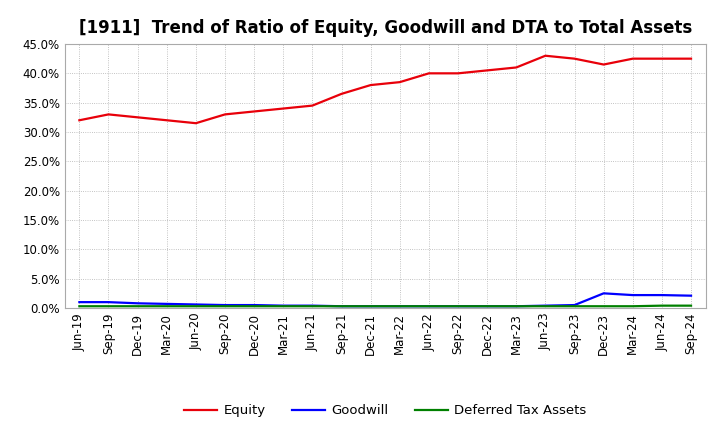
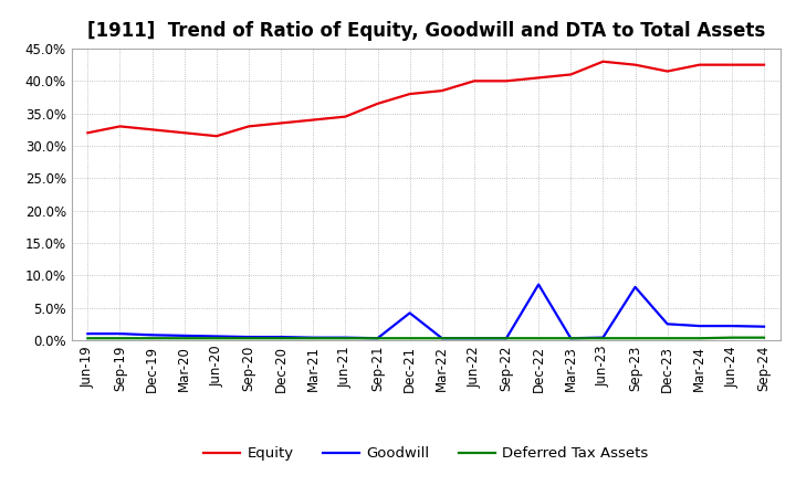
Goodwill/Dec-21: 0.3% -> 4.2%
Goodwill/Dec-22: 0.3% -> 8.6%
Goodwill/Sep-23: 0.5% -> 8.2%
